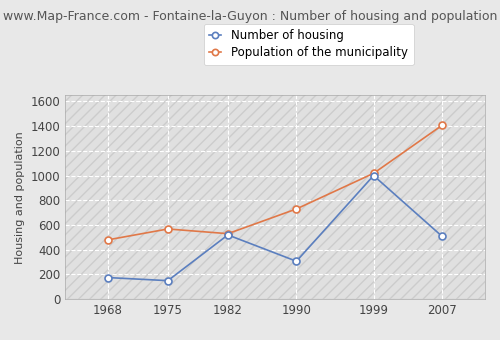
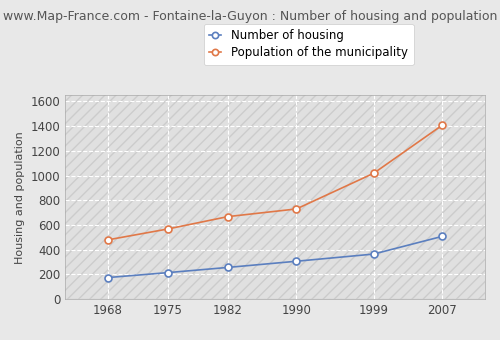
Number of housing/1975: 150 -> 220
Number of housing/1982: 520 -> 260
Population of the municipality/1982: 530 -> 670
Number of housing/1999: 1000 -> 360
